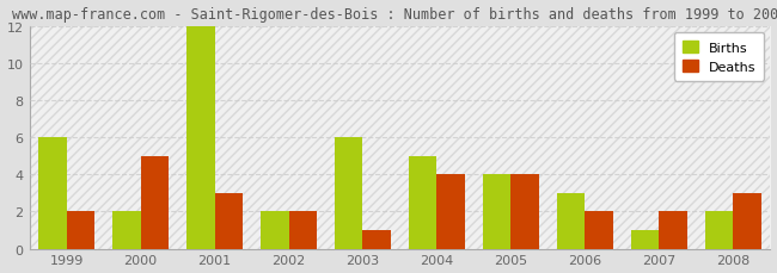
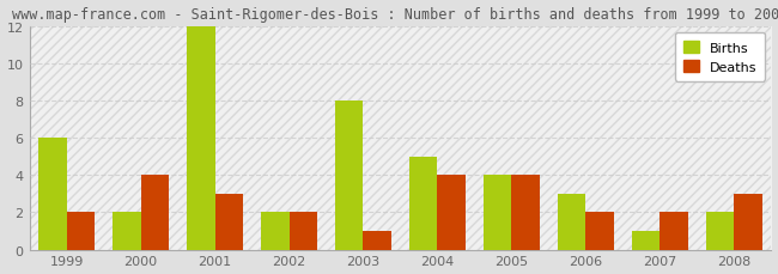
Deaths/2000: 5 -> 4
Births/2003: 6 -> 8
